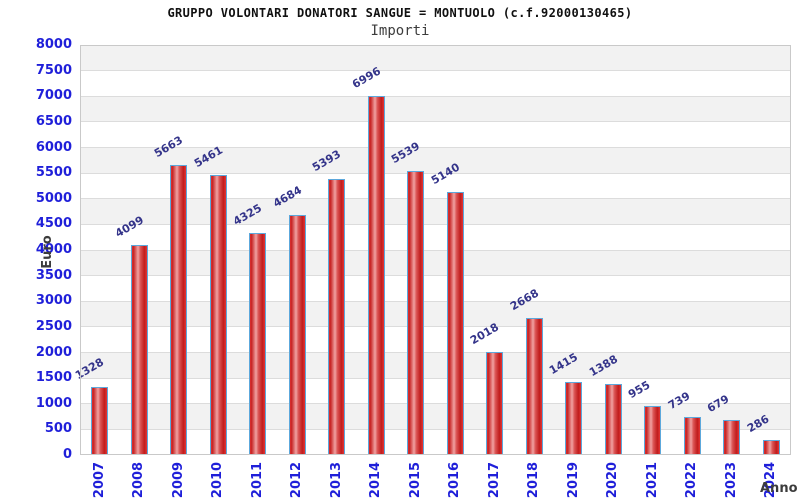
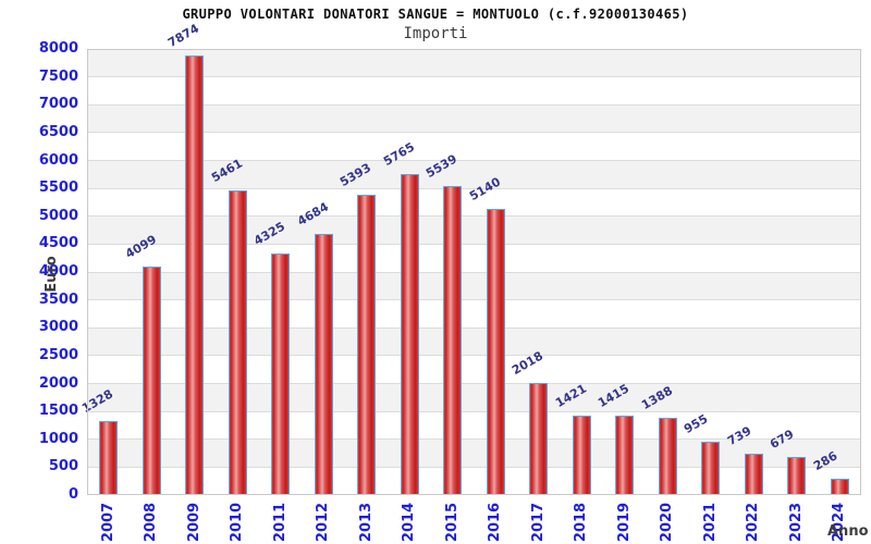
2009: 5663 -> 7874
2014: 6996 -> 5765
2018: 2668 -> 1421
